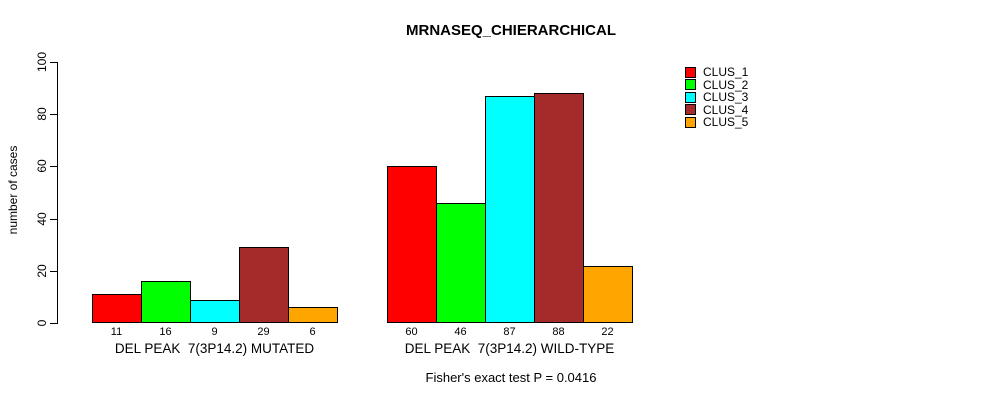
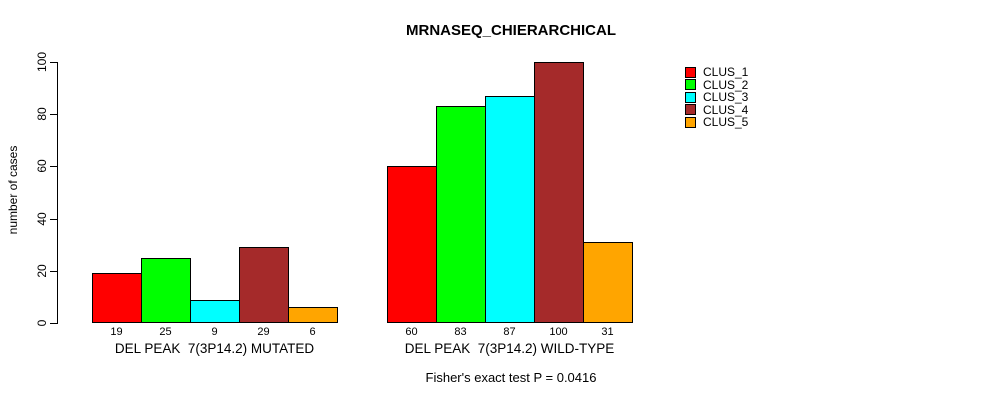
CLUS_1/DEL PEAK 7(3P14.2) MUTATED: 11 -> 19
CLUS_2/DEL PEAK 7(3P14.2) MUTATED: 16 -> 25
CLUS_2/DEL PEAK 7(3P14.2) WILD-TYPE: 46 -> 83
CLUS_4/DEL PEAK 7(3P14.2) WILD-TYPE: 88 -> 100
CLUS_5/DEL PEAK 7(3P14.2) WILD-TYPE: 22 -> 31
